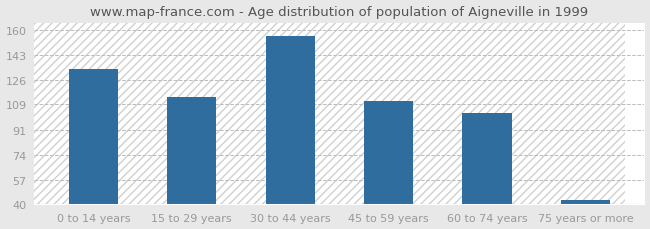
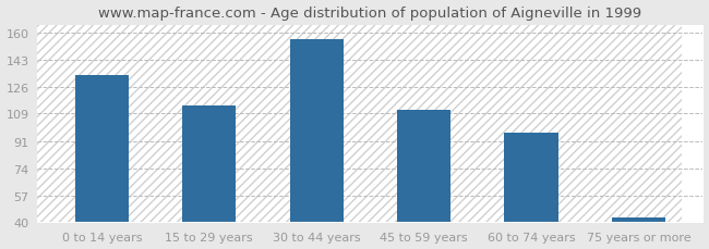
60 to 74 years: 103 -> 97
